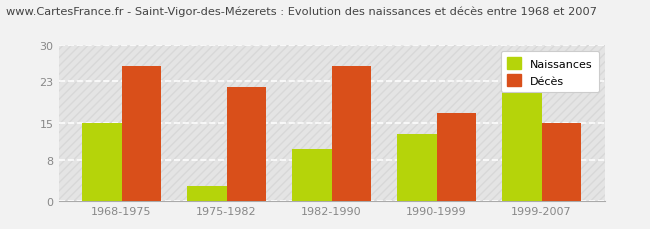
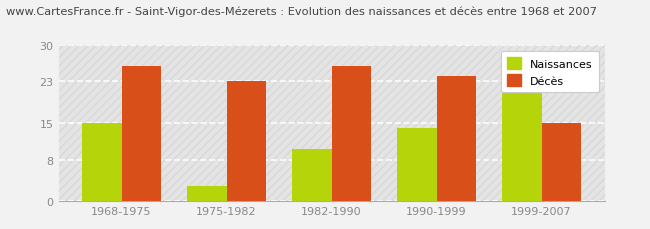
Décès/1975-1982: 22 -> 23
Naissances/1990-1999: 13 -> 14
Décès/1990-1999: 17 -> 24
